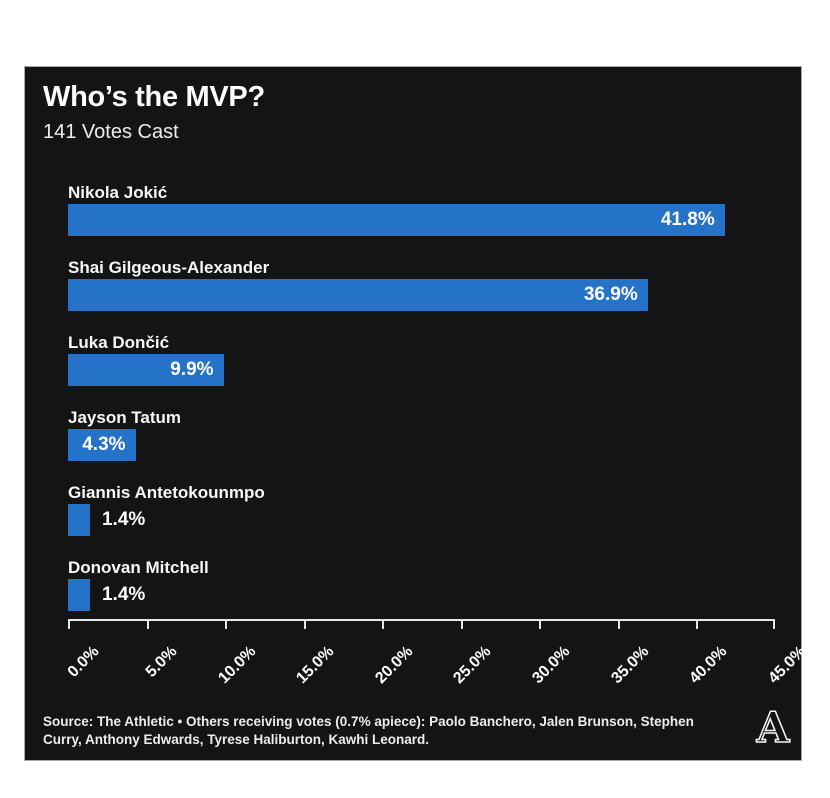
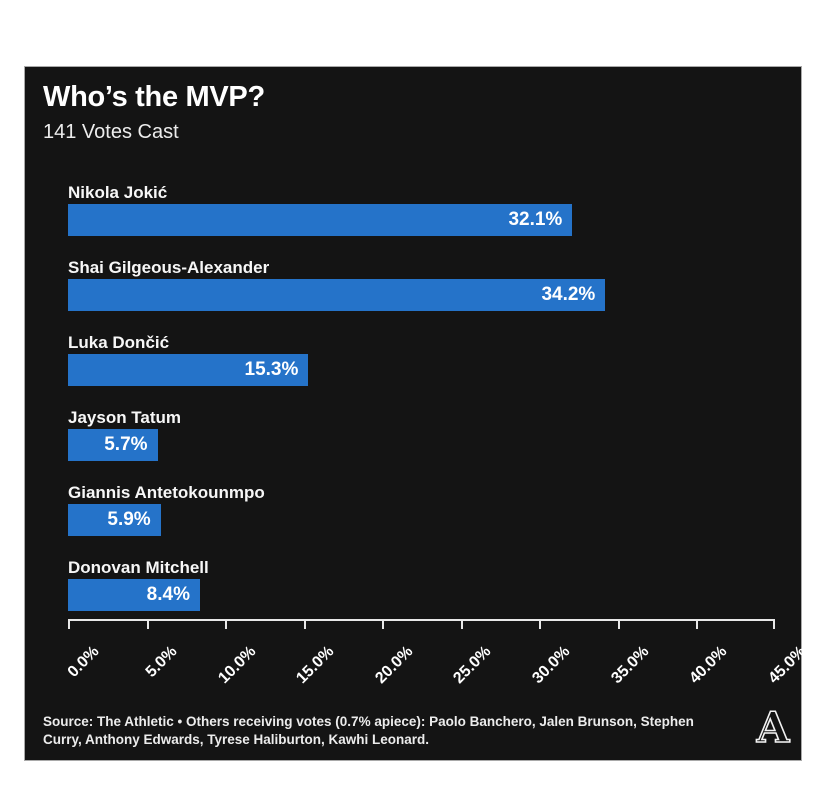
Nikola Jokić: 41.8% -> 32.1%
Shai Gilgeous-Alexander: 36.9% -> 34.2%
Luka Dončić: 9.9% -> 15.3%
Jayson Tatum: 4.3% -> 5.7%
Giannis Antetokounmpo: 1.4% -> 5.9%
Donovan Mitchell: 1.4% -> 8.4%
